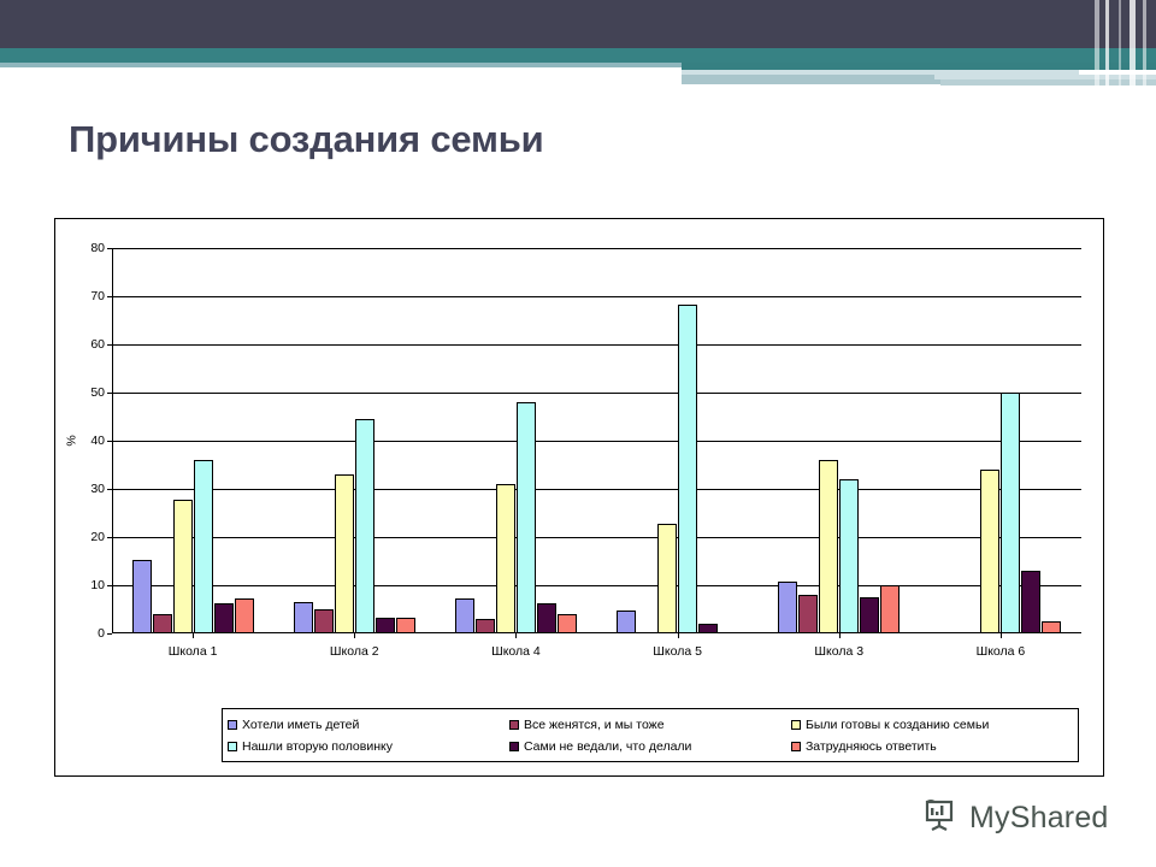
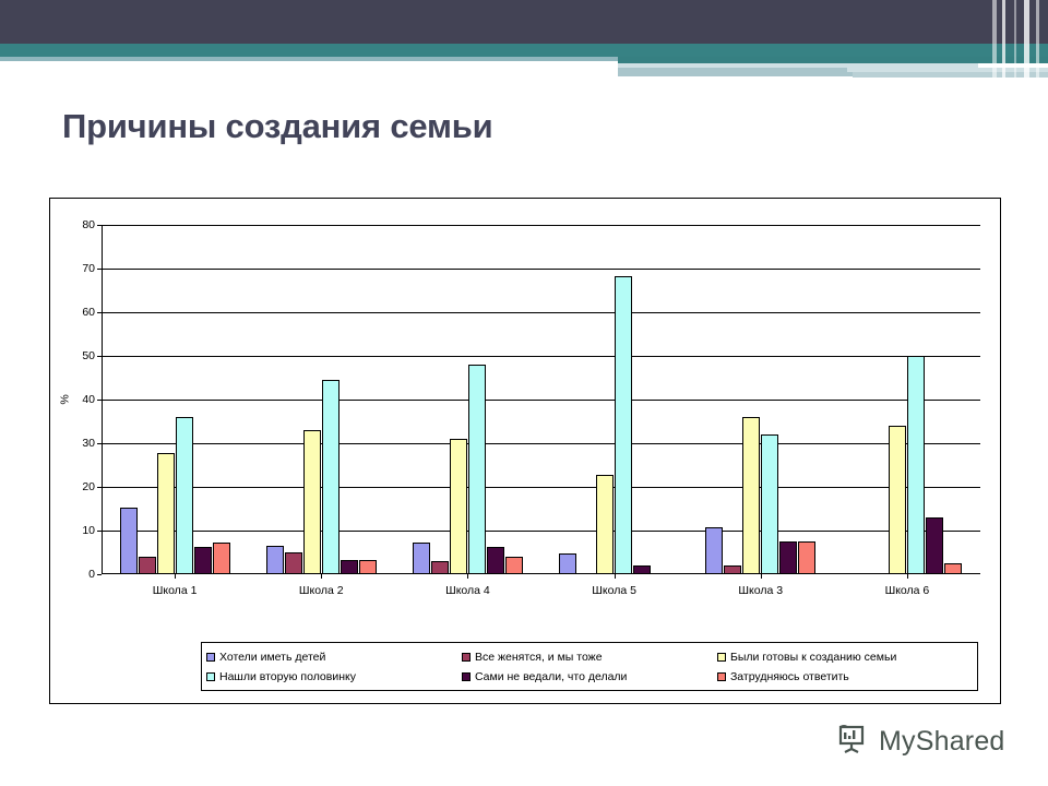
Все женятся, и мы тоже/Школа 3: 8 -> 2
Затрудняюсь ответить/Школа 3: 10 -> 8
